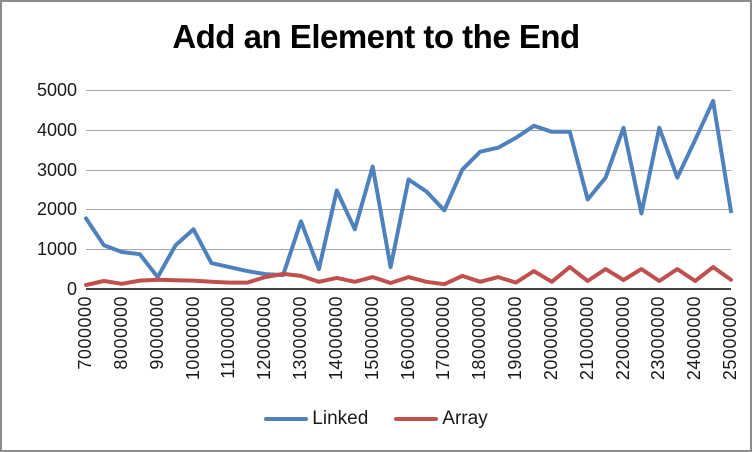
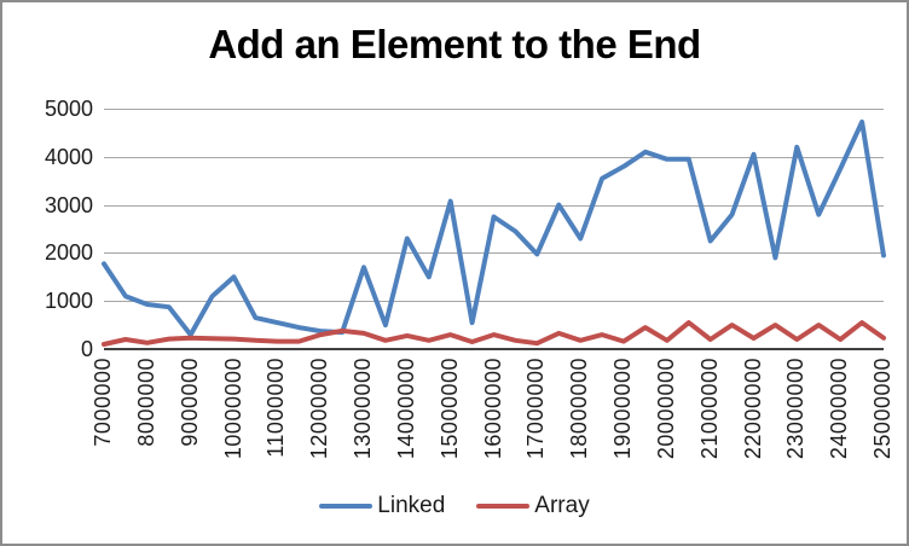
Linked/14000000: 2500 -> 2300
Linked/18000000: 3400 -> 2300
Linked/23000000: 4000 -> 4200
